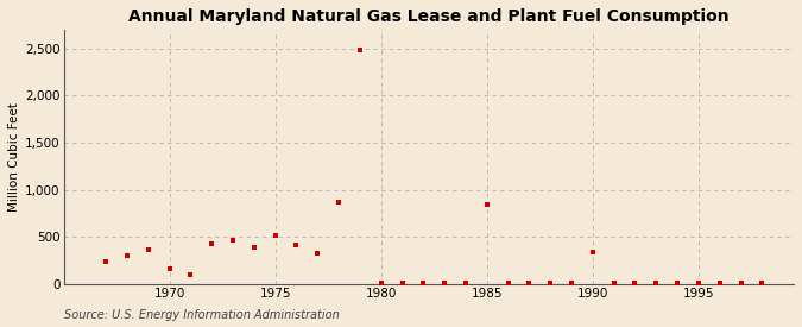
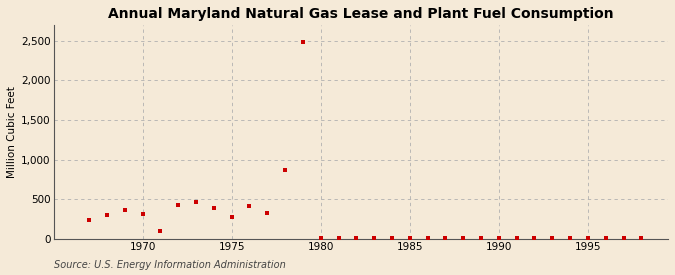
1970: 160 -> 310
1975: 520 -> 280
1985: 840 -> 10
1990: 340 -> 10
